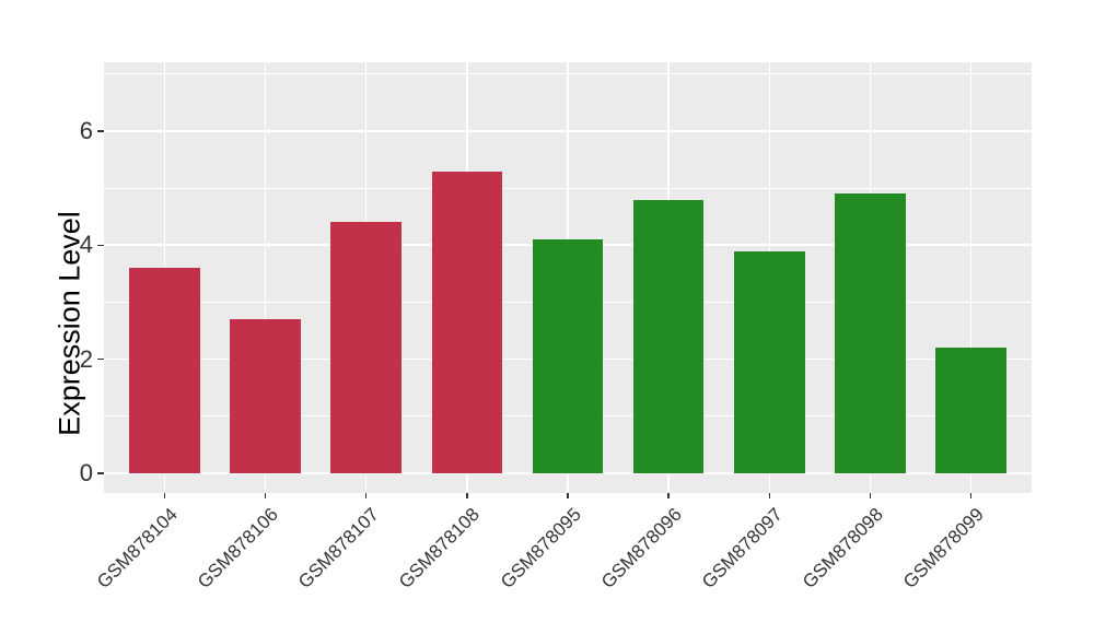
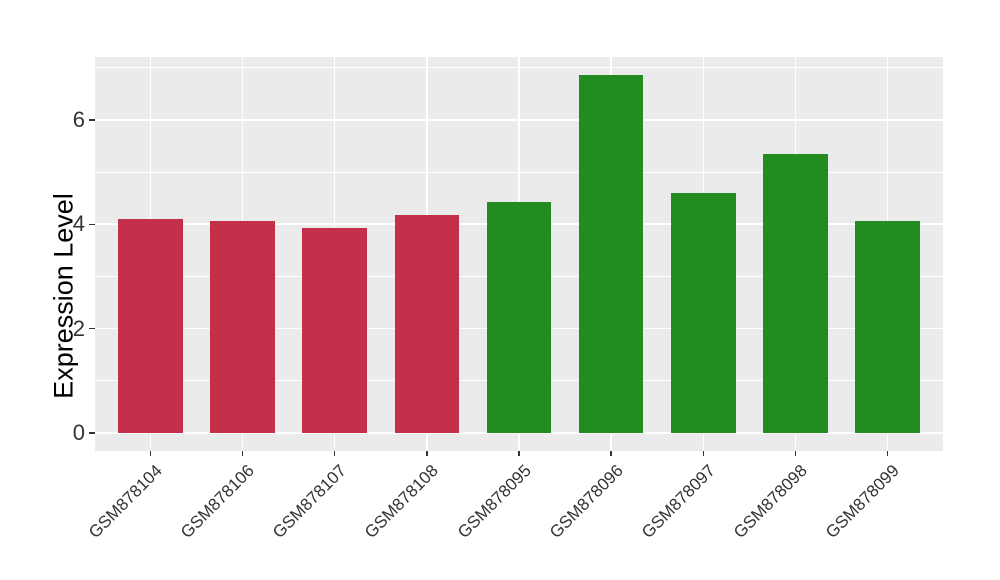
GSM878104: 3.6 -> 4.1
GSM878106: 2.7 -> 4.1
GSM878107: 4.4 -> 3.9
GSM878108: 5.3 -> 4.2
GSM878095: 4.1 -> 4.4
GSM878096: 4.8 -> 6.9
GSM878097: 3.9 -> 4.6
GSM878098: 4.9 -> 5.3
GSM878099: 2.2 -> 4.1
